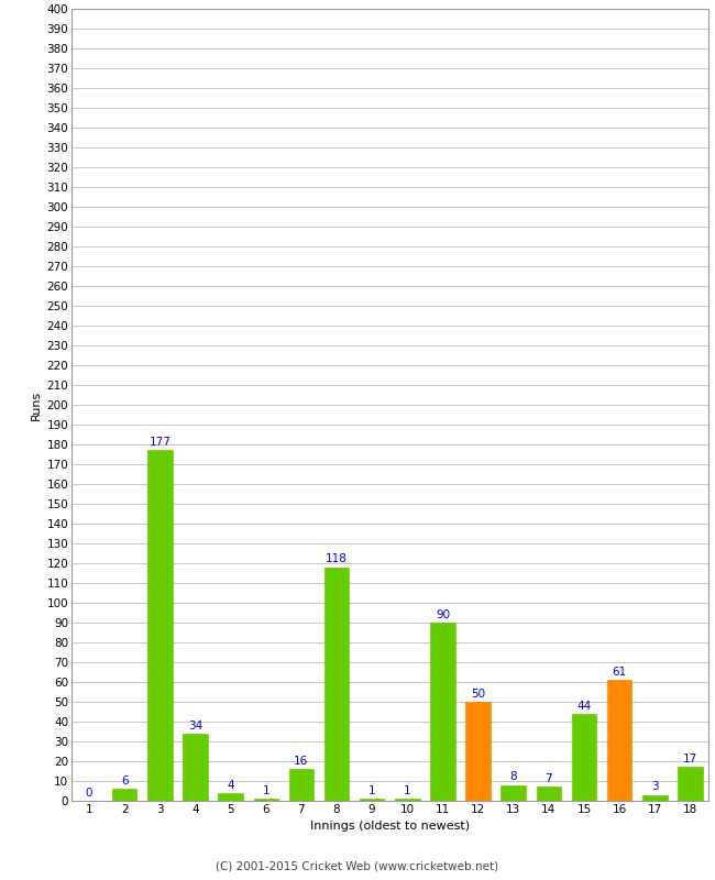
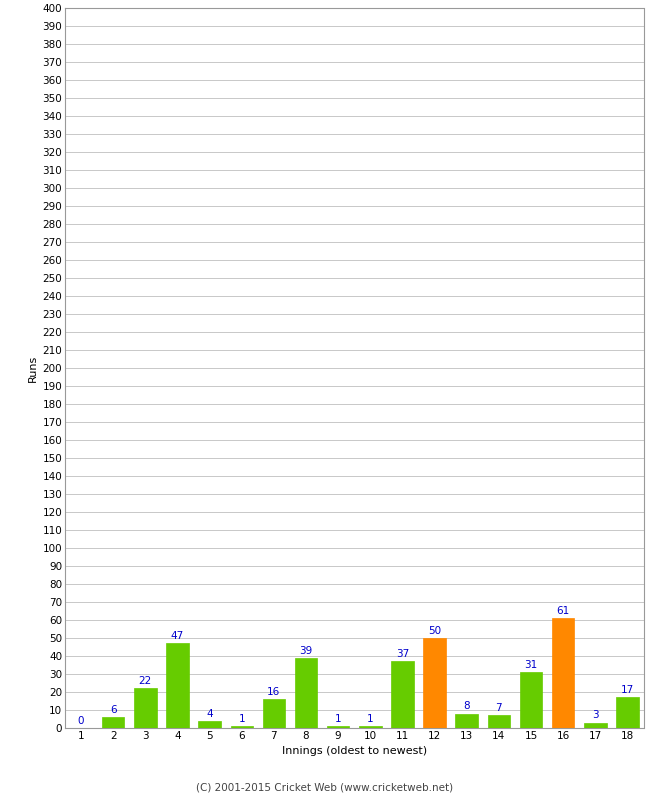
3: 177 -> 22
4: 34 -> 47
8: 118 -> 39
11: 90 -> 37
15: 44 -> 31
